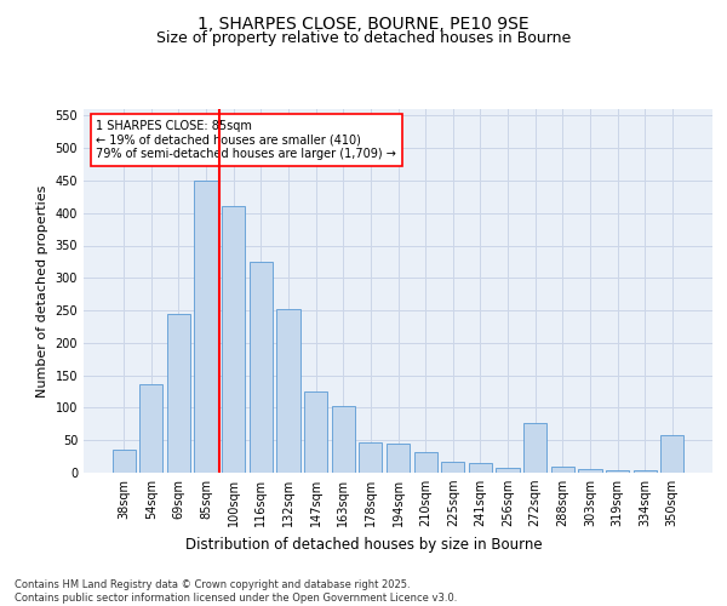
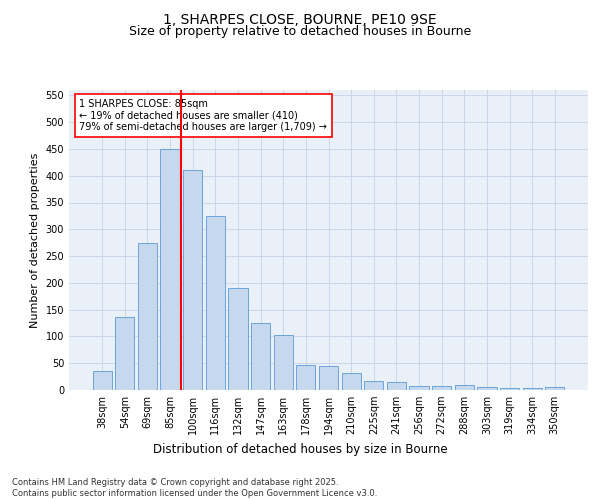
69sqm: 244 -> 275
132sqm: 252 -> 190
272sqm: 76 -> 7
350sqm: 58 -> 5
